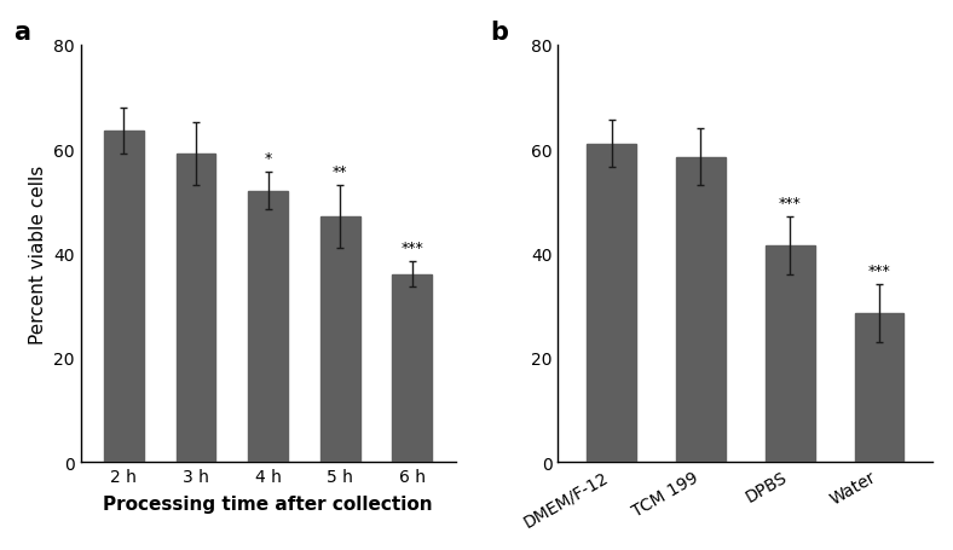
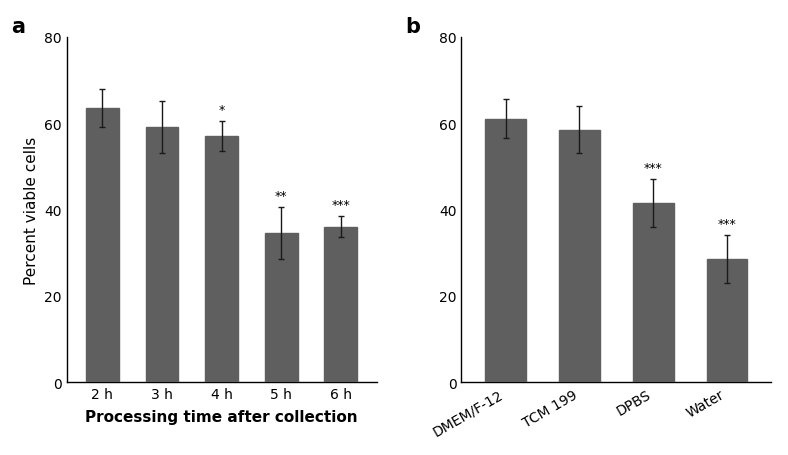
4 h: 52.0 -> 57.0
5 h: 47.0 -> 34.5
